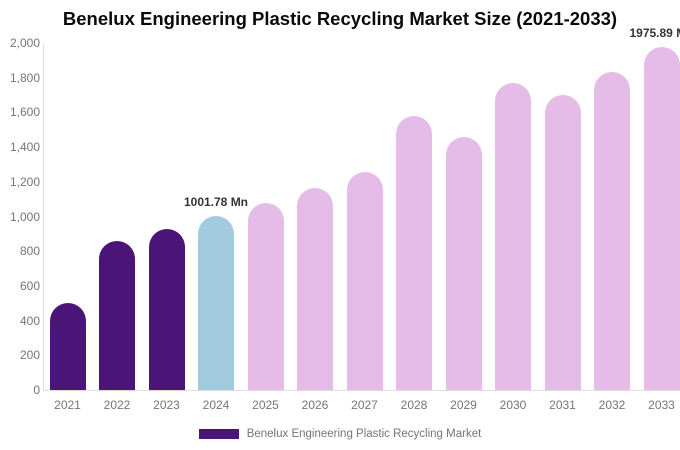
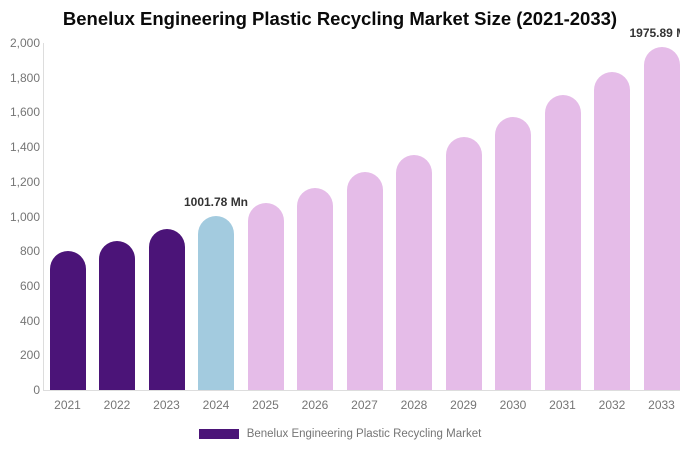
2021: 500 -> 800
2028: 1580 -> 1350
2030: 1770 -> 1580
